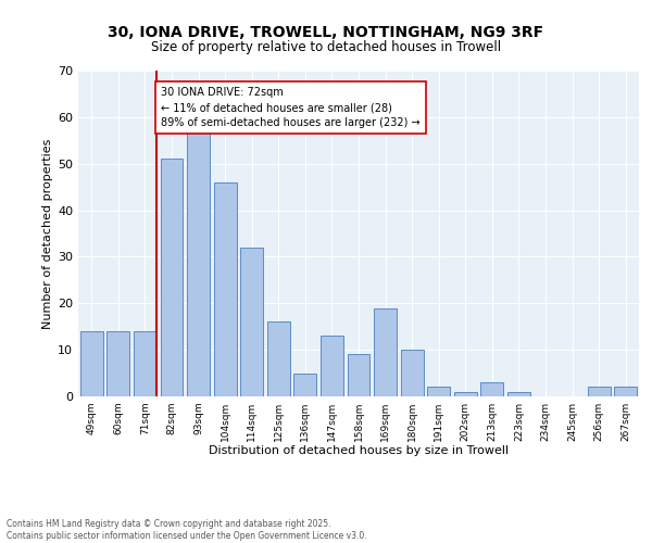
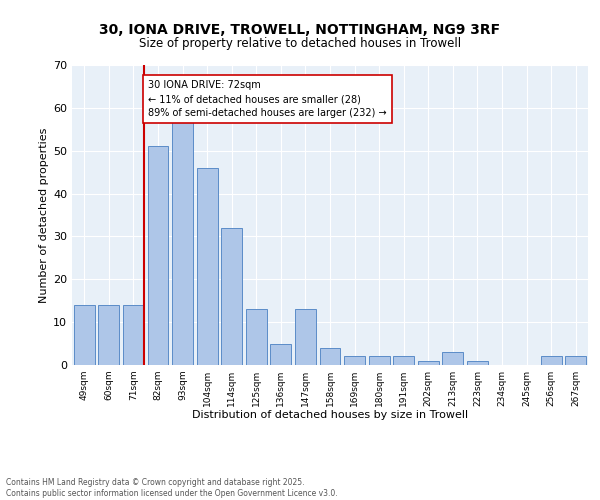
125sqm: 16 -> 13
158sqm: 9 -> 4
169sqm: 19 -> 2
180sqm: 10 -> 2
